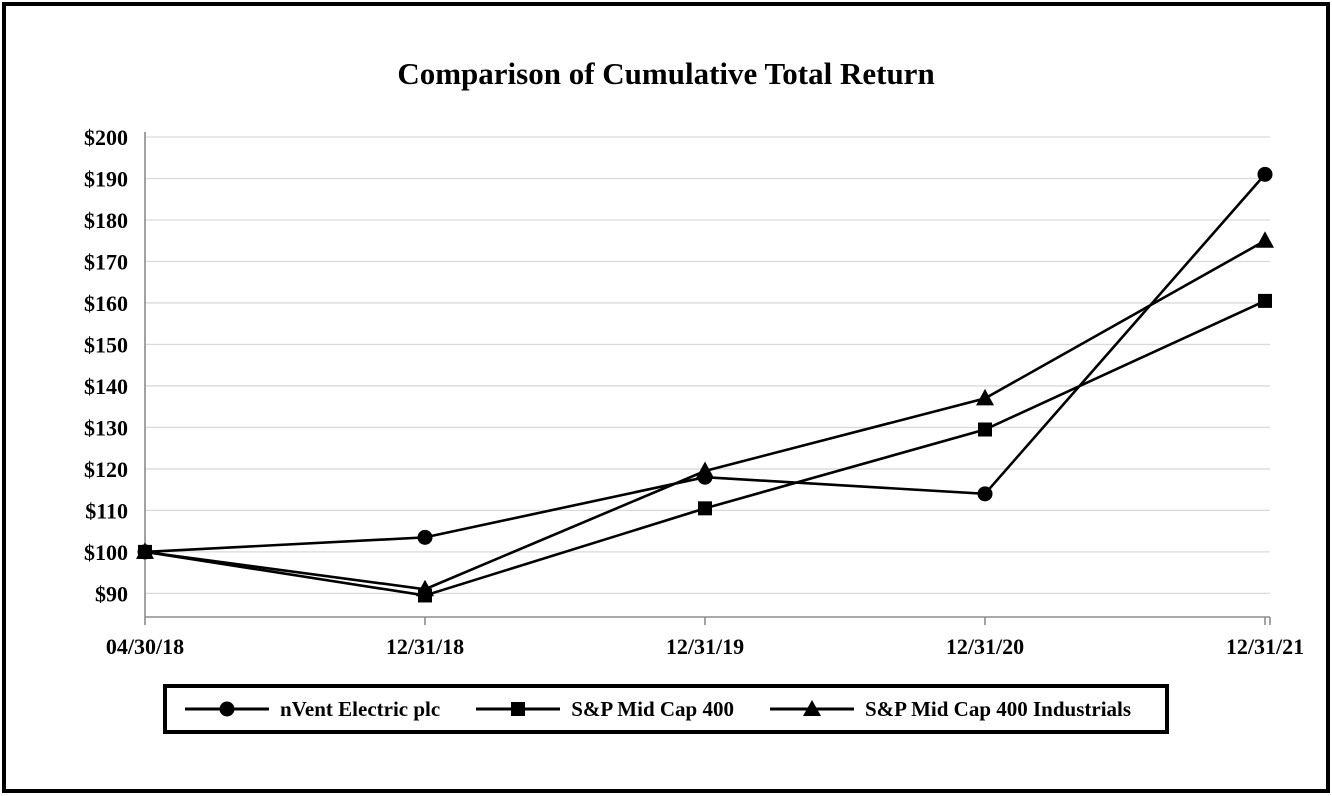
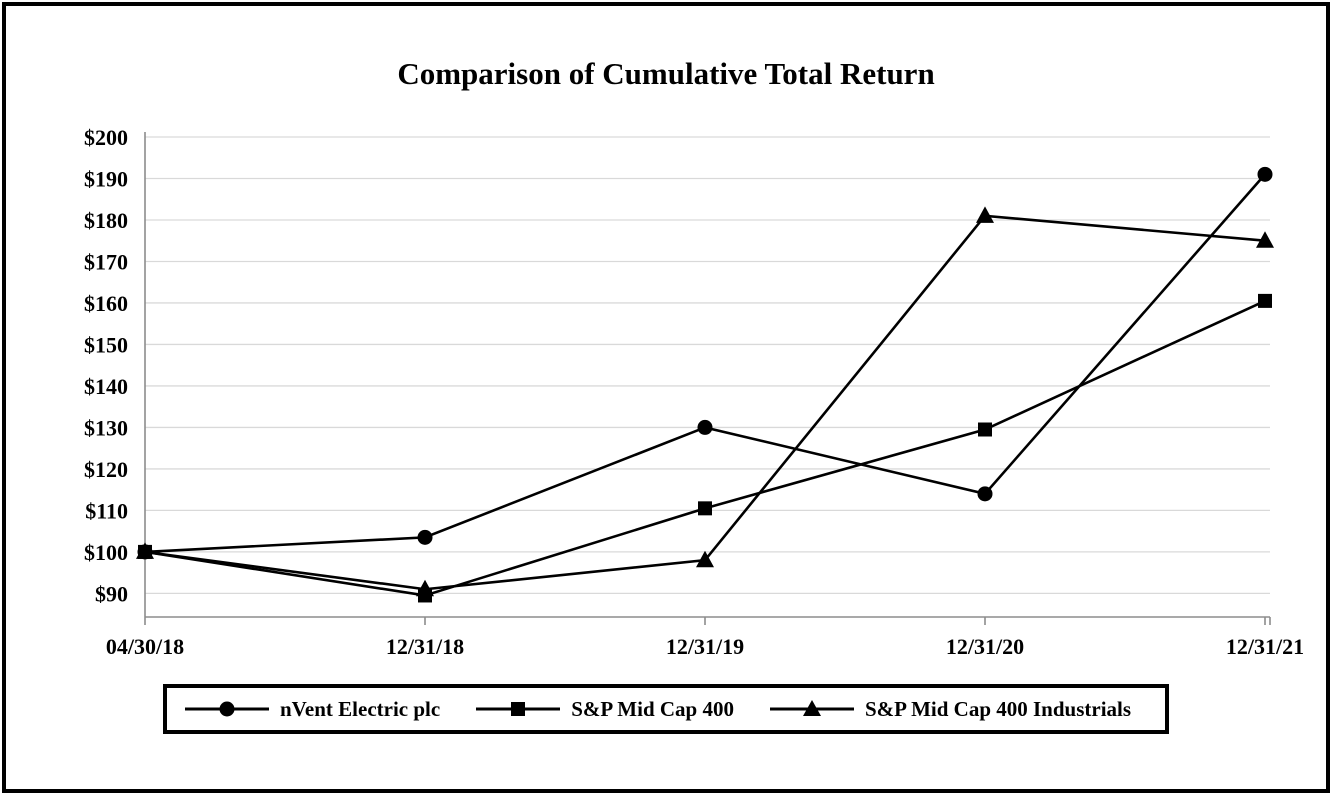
nVent Electric plc/12/31/19: $118 -> $130
S&P Mid Cap 400 Industrials/12/31/19: $120 -> $98
S&P Mid Cap 400 Industrials/12/31/20: $137 -> $181
